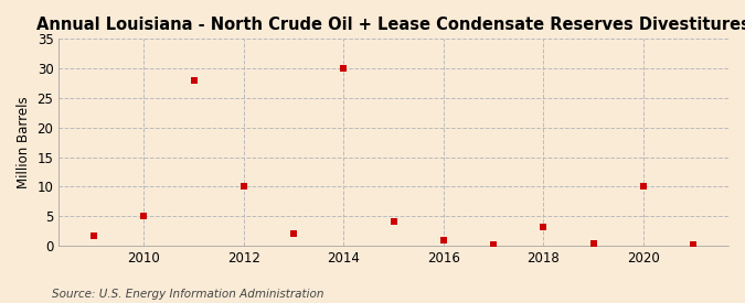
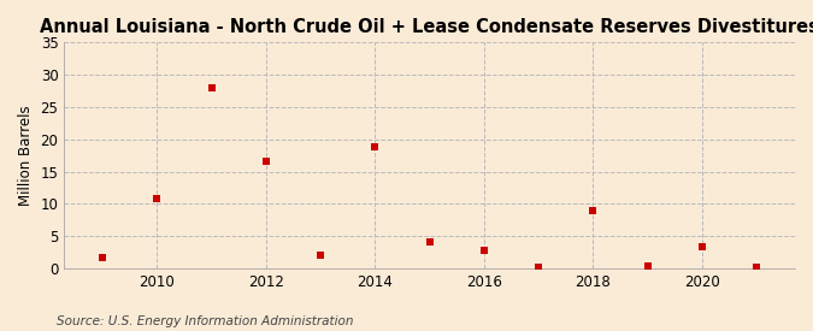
2010: 5.0 -> 10.8
2012: 10.0 -> 16.6
2014: 30.0 -> 18.8
2016: 1.0 -> 2.8
2018: 3.2 -> 9.0
2020: 10.0 -> 3.4
